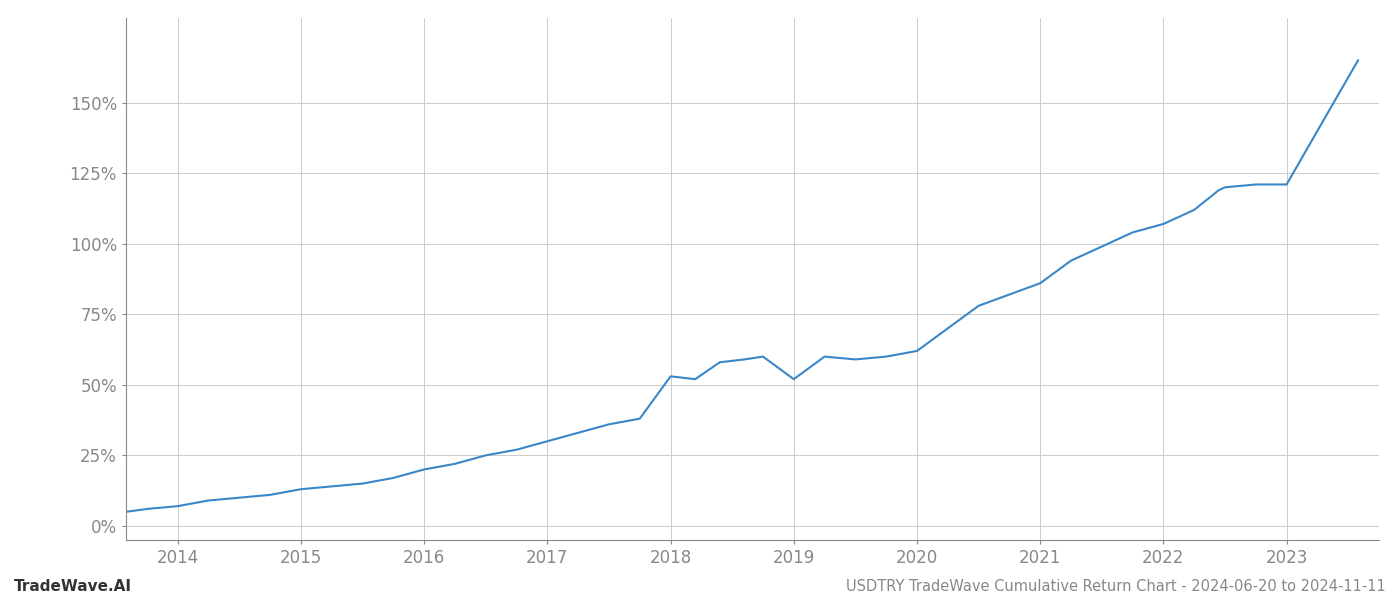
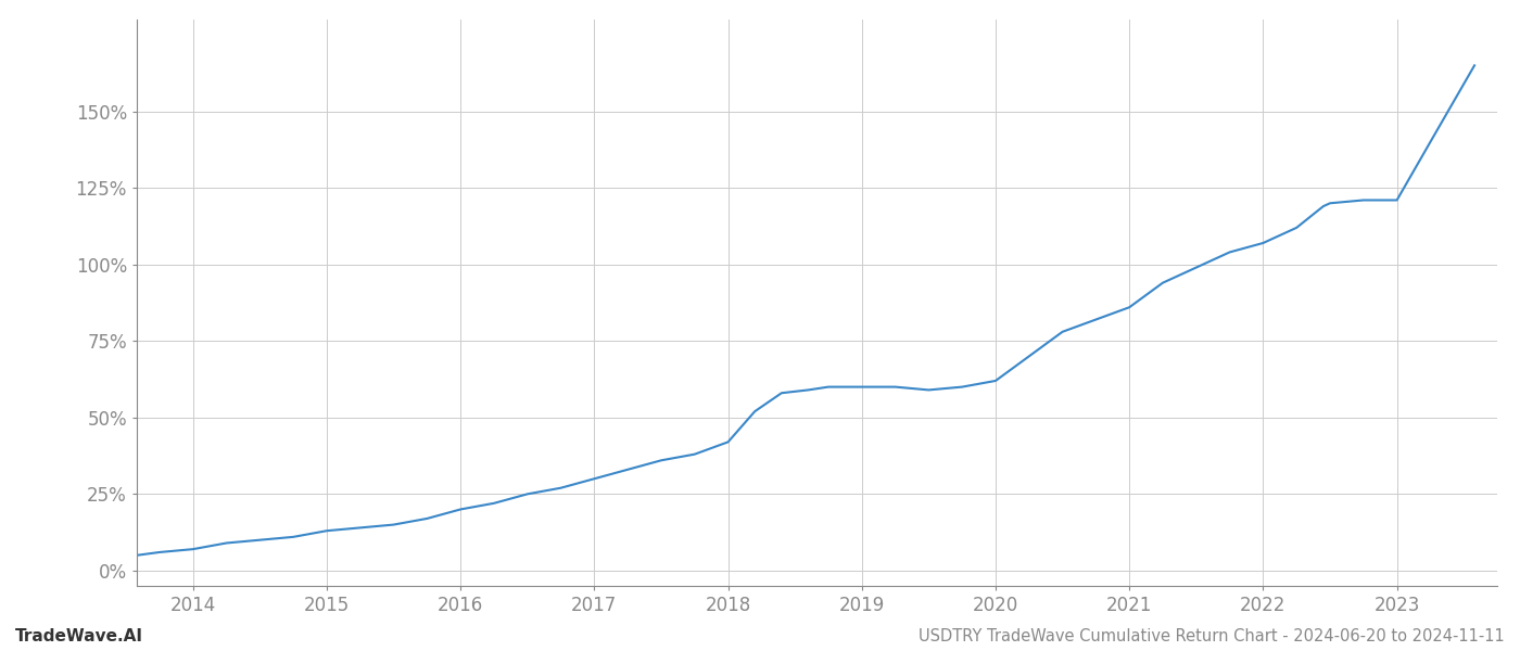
2018: 53% -> 42%
2019: 52% -> 60%
